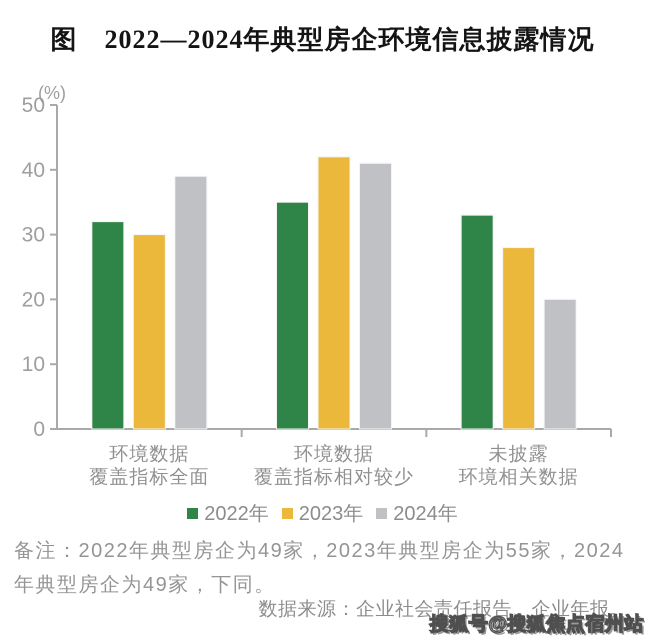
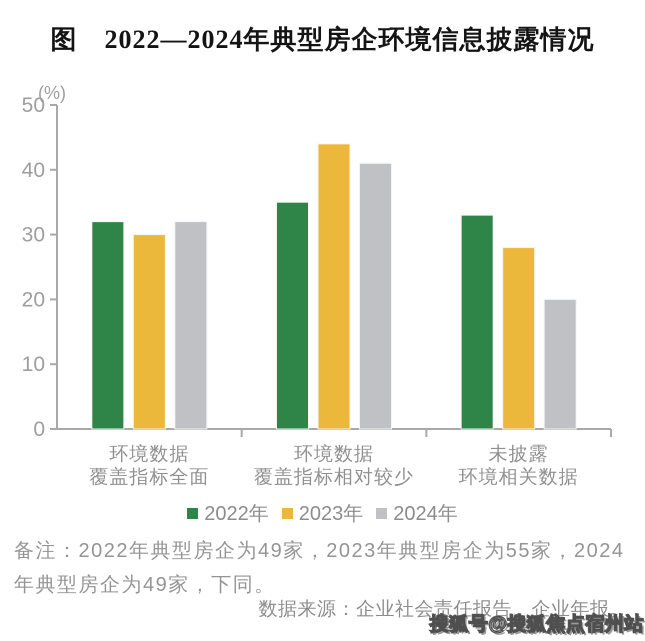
2024年/环境数据 覆盖指标全面: 39 -> 32
2023年/环境数据 覆盖指标相对较少: 42 -> 44
